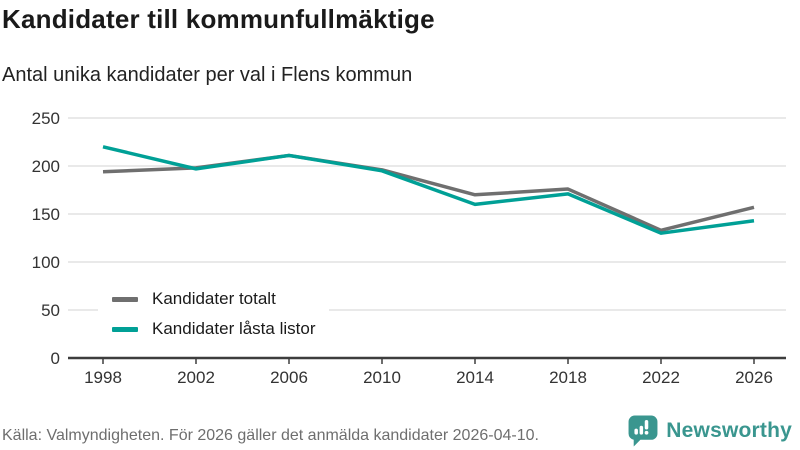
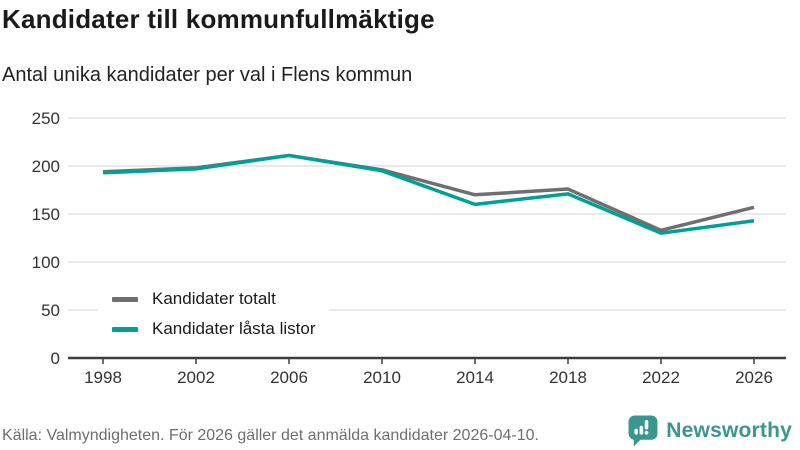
Kandidater låsta listor/1998: 220 -> 190
